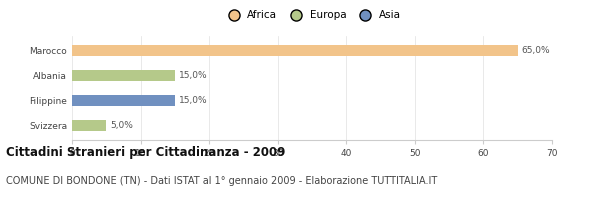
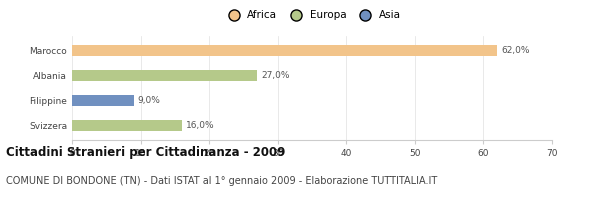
Marocco: 65,0% -> 62,0%
Albania: 15,0% -> 27,0%
Filippine: 15,0% -> 9,0%
Svizzera: 5,0% -> 16,0%
